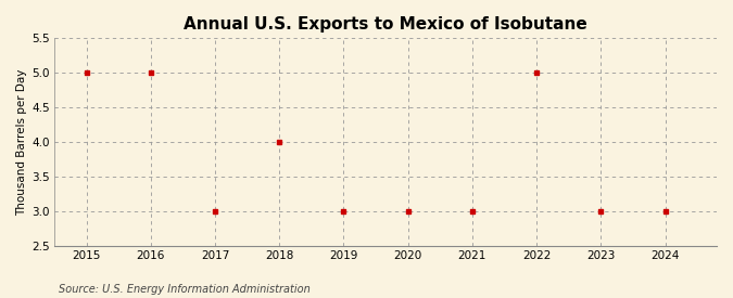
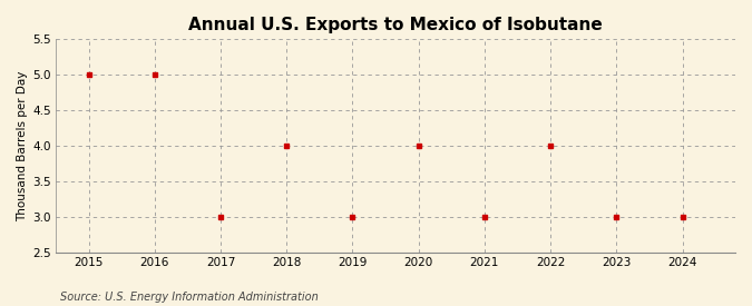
2020: 3 -> 4
2022: 5 -> 4
